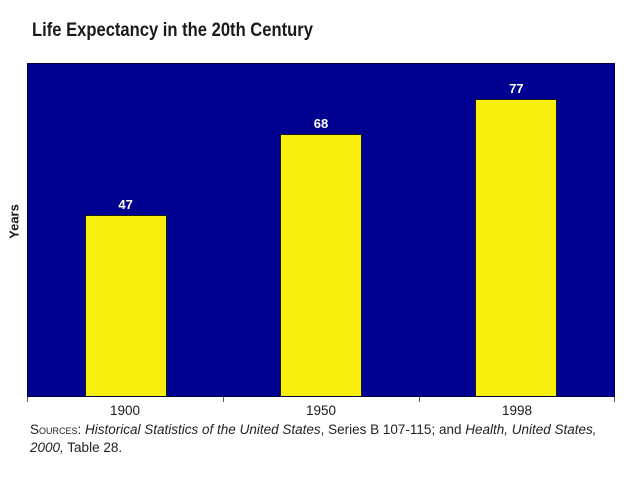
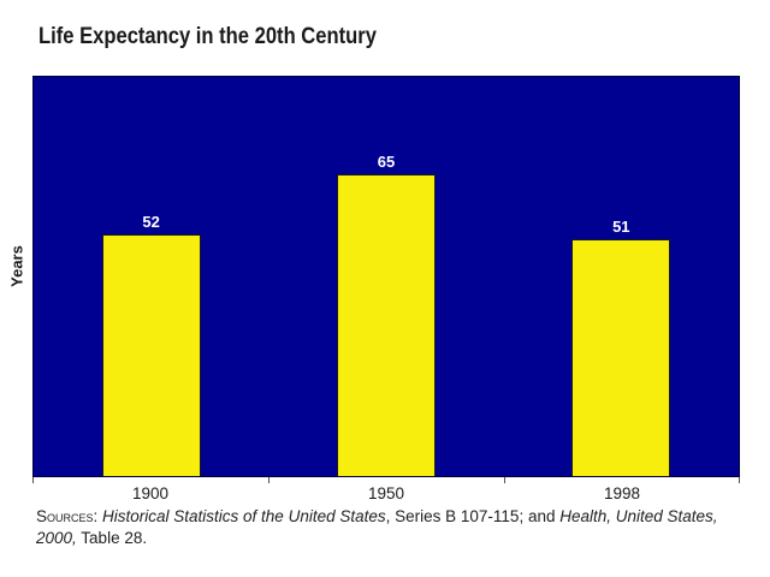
1900: 47 -> 52
1950: 68 -> 65
1998: 77 -> 51
